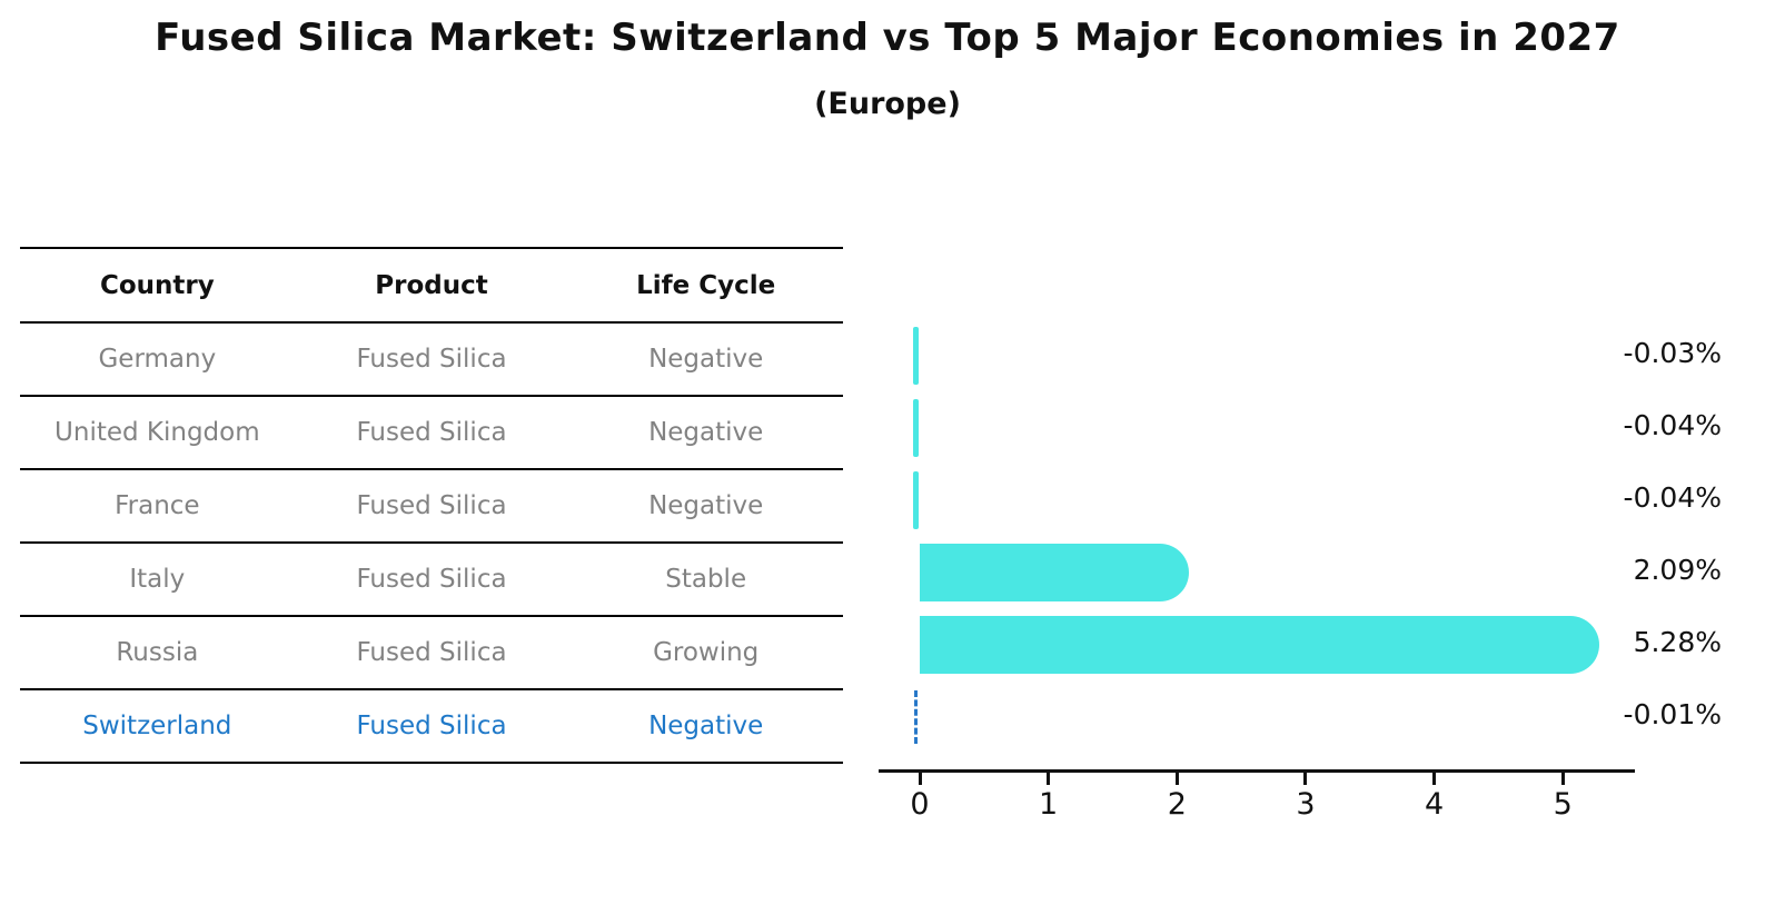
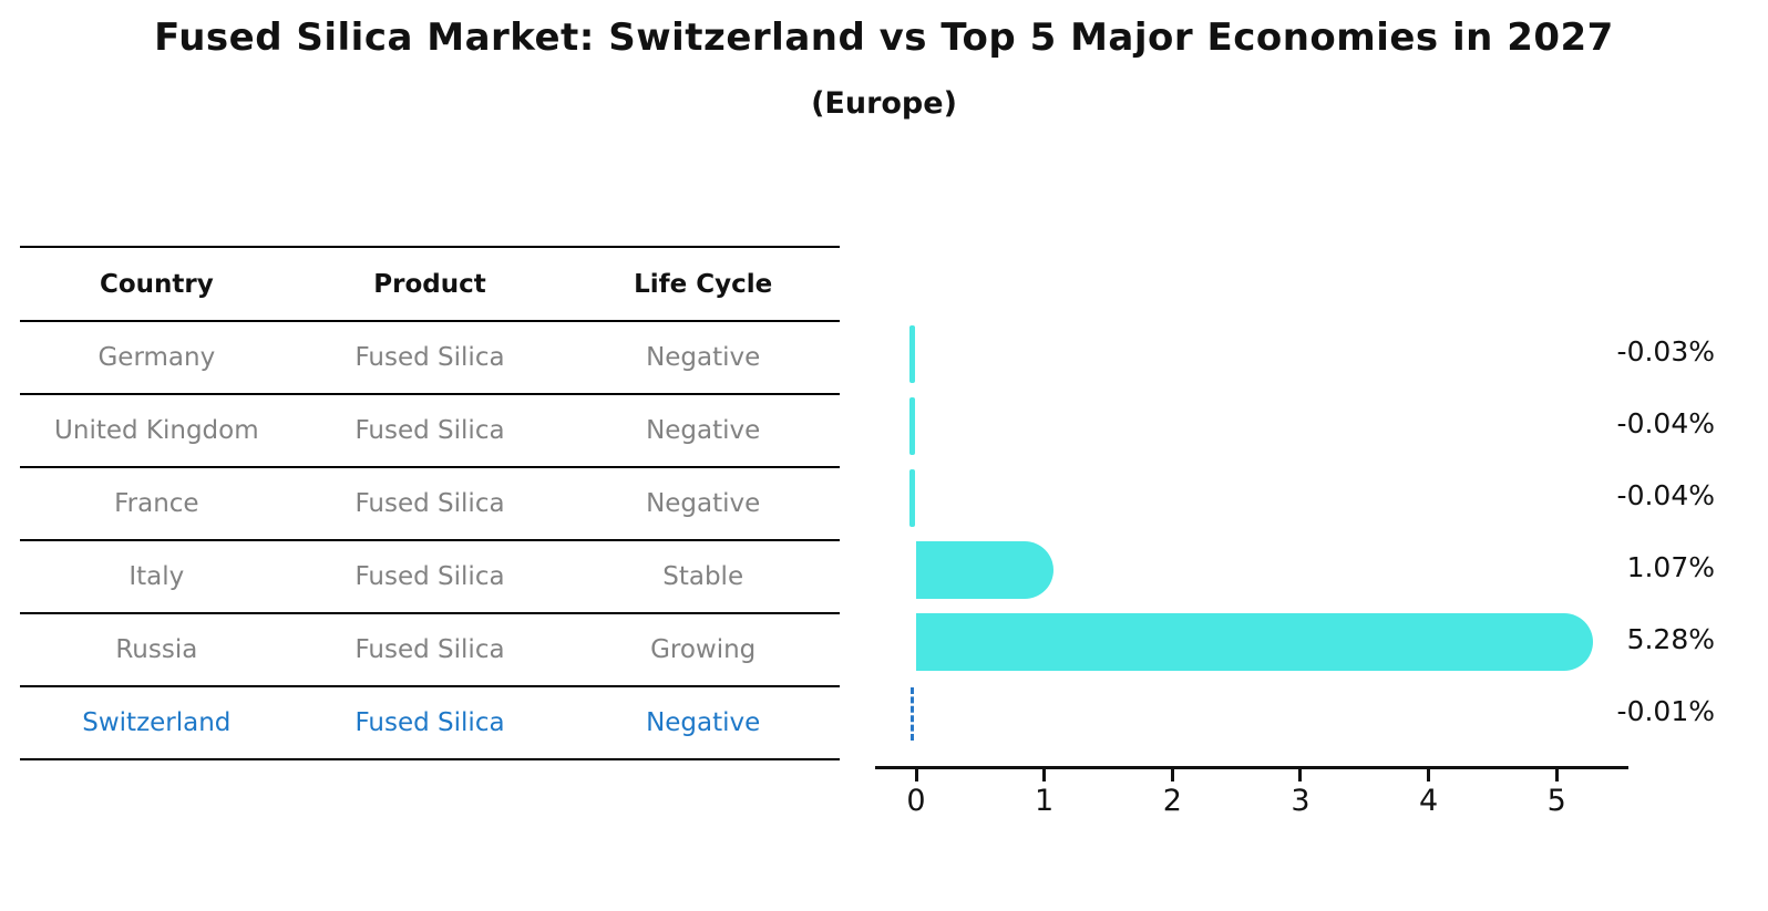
Italy: 2.09% -> 1.07%
